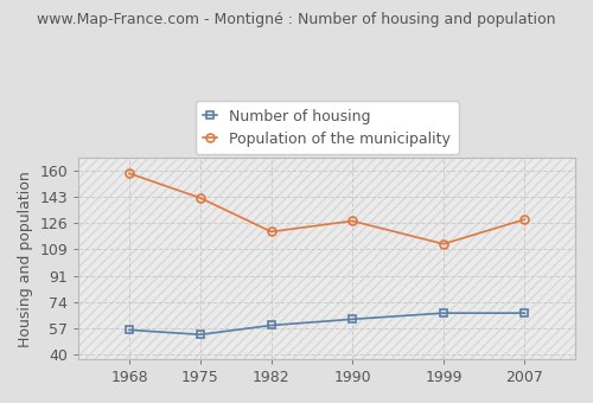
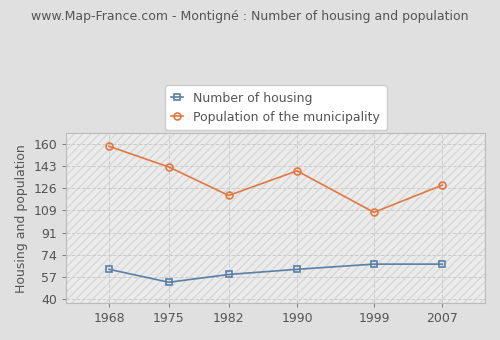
Number of housing/1968: 56 -> 63
Population of the municipality/1990: 127 -> 139
Population of the municipality/1999: 112 -> 107
